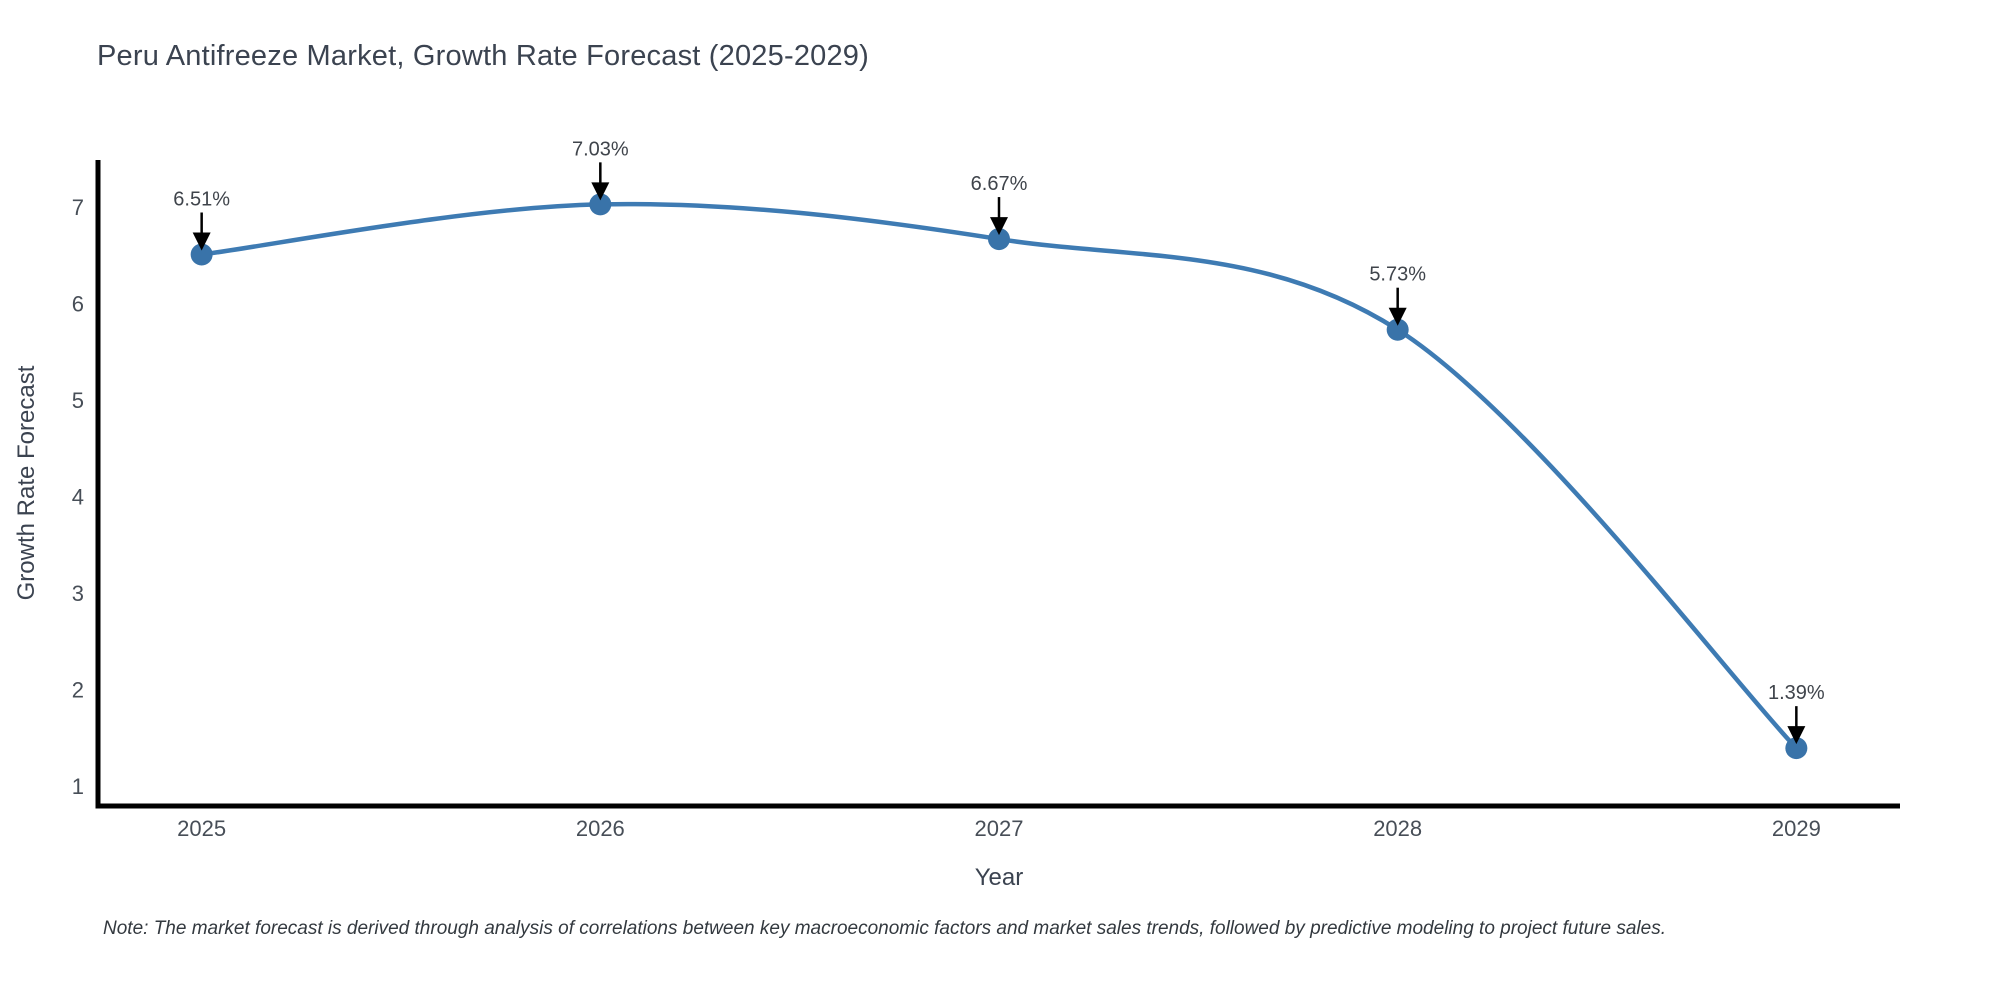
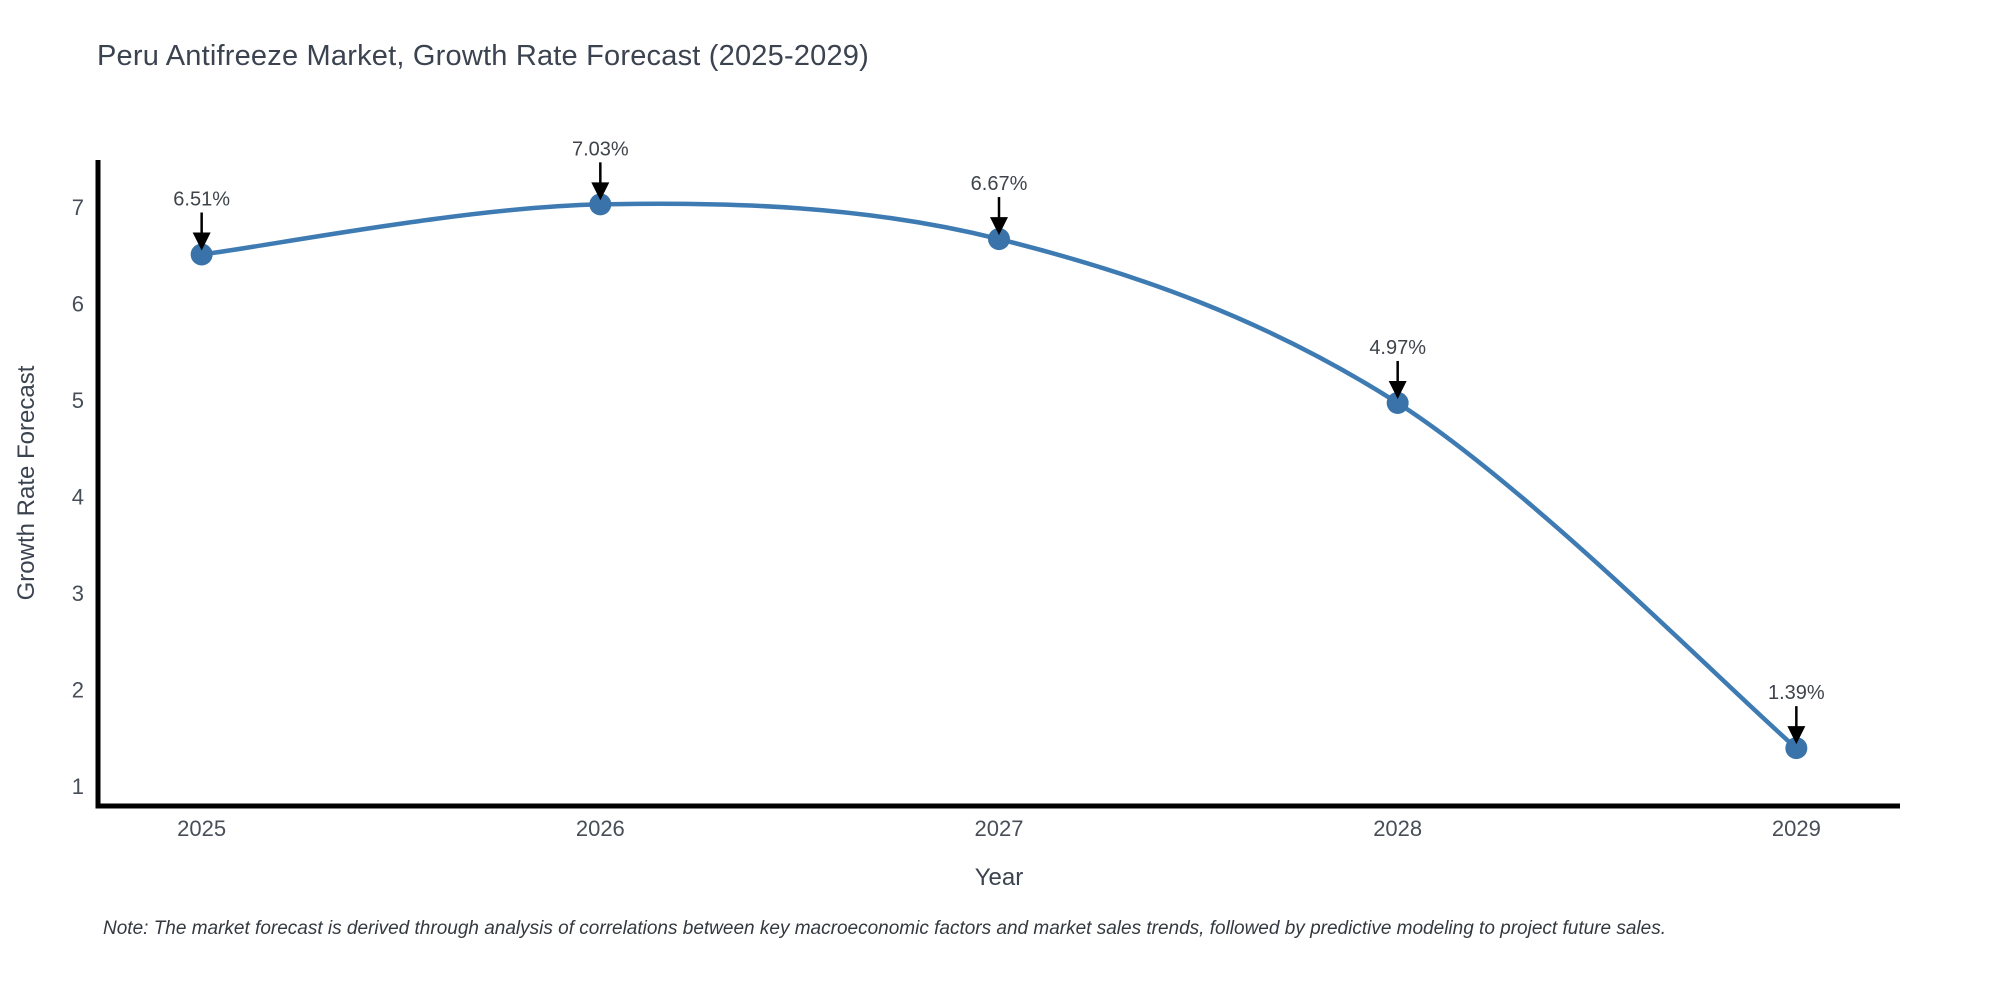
2028: 5.73% -> 4.97%
